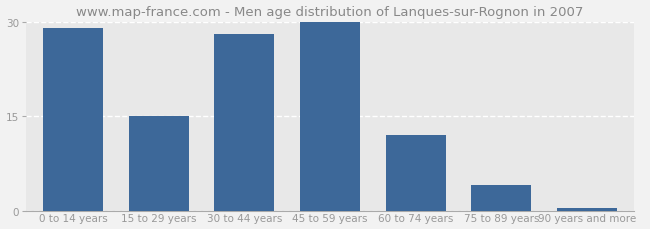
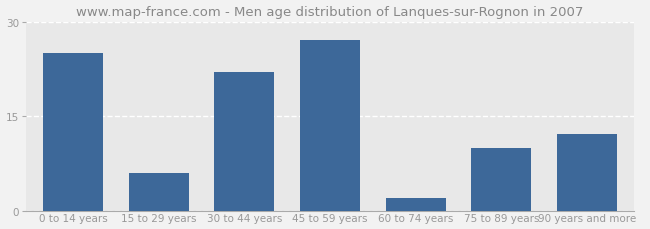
0 to 14 years: 29.0 -> 25.0
15 to 29 years: 15.0 -> 6.0
30 to 44 years: 28.0 -> 22.0
45 to 59 years: 30.0 -> 27.0
60 to 74 years: 12.0 -> 2.0
75 to 89 years: 4.0 -> 10.0
90 years and more: 0.4 -> 12.2
